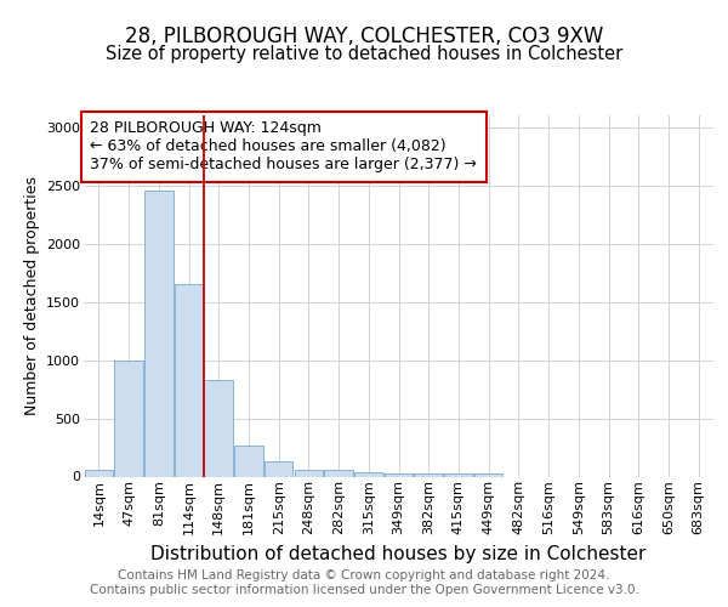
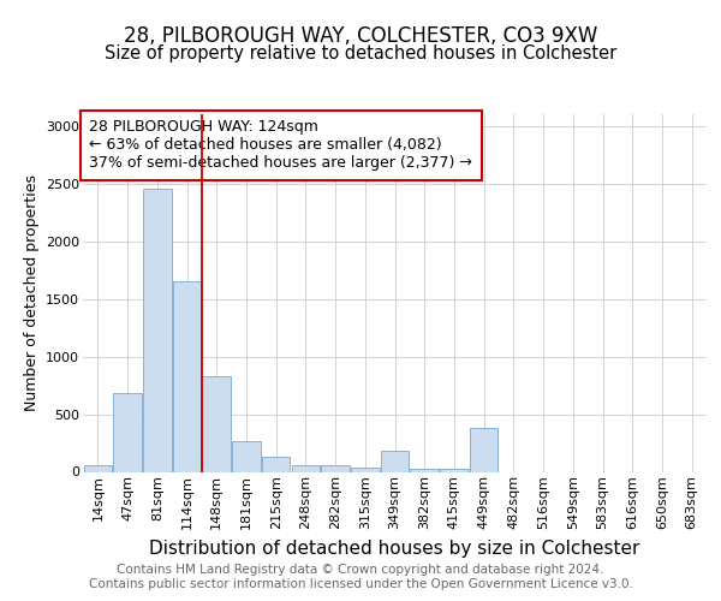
47sqm: 1000 -> 680
349sqm: 20 -> 180
449sqm: 30 -> 380
